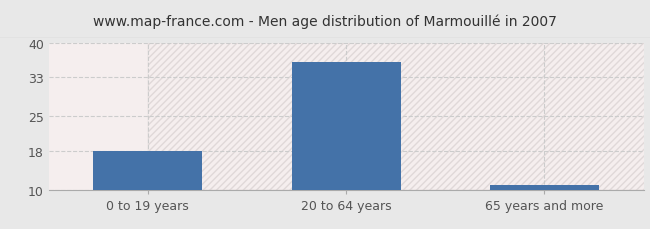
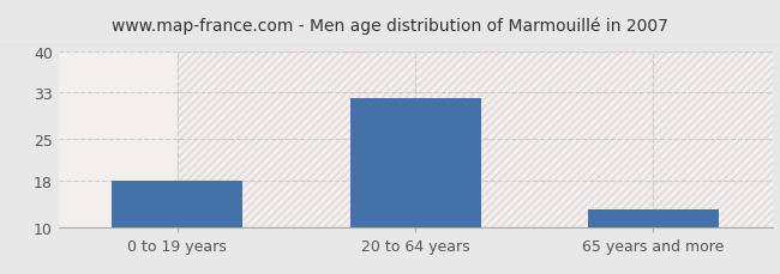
20 to 64 years: 36 -> 32
65 years and more: 11 -> 13
